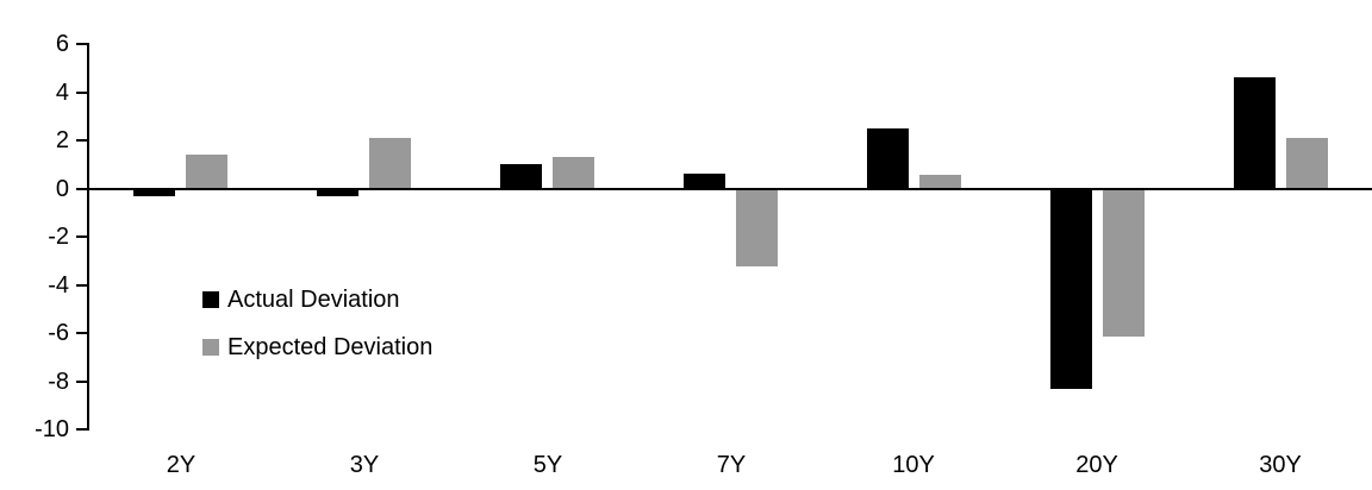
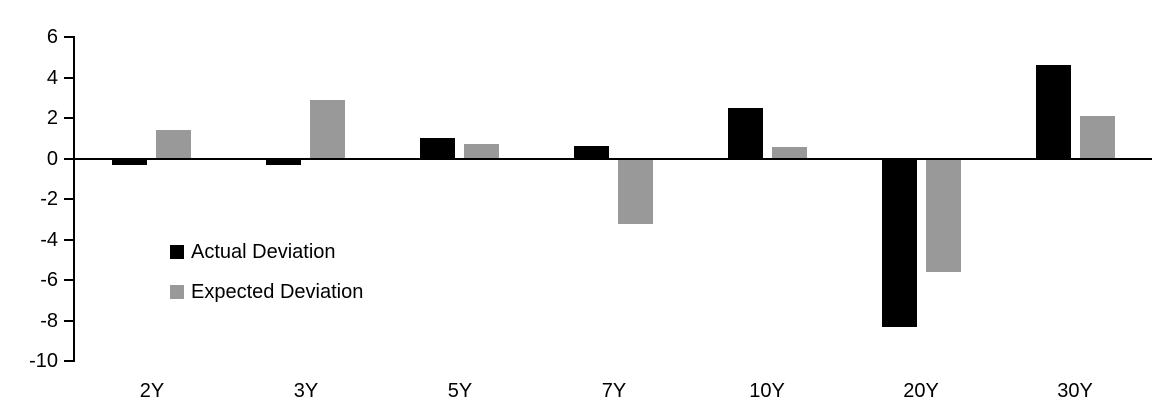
Expected Deviation/3Y: 2.1 -> 2.9
Expected Deviation/5Y: 1.3 -> 0.7
Expected Deviation/20Y: -6.1 -> -5.6
